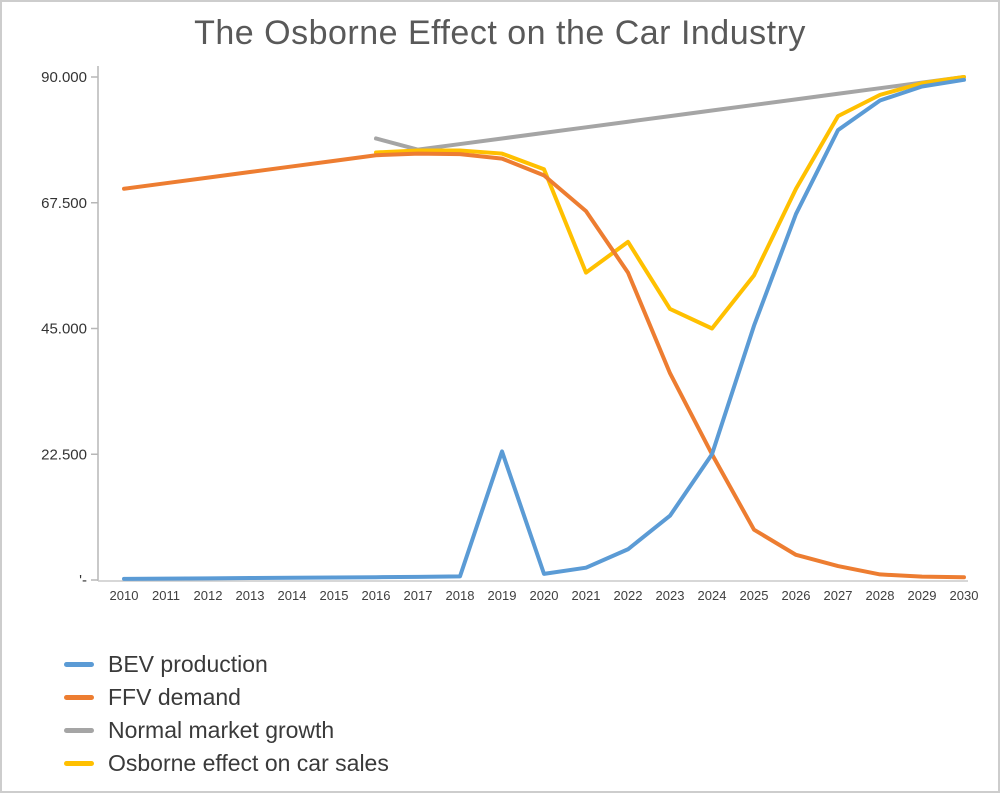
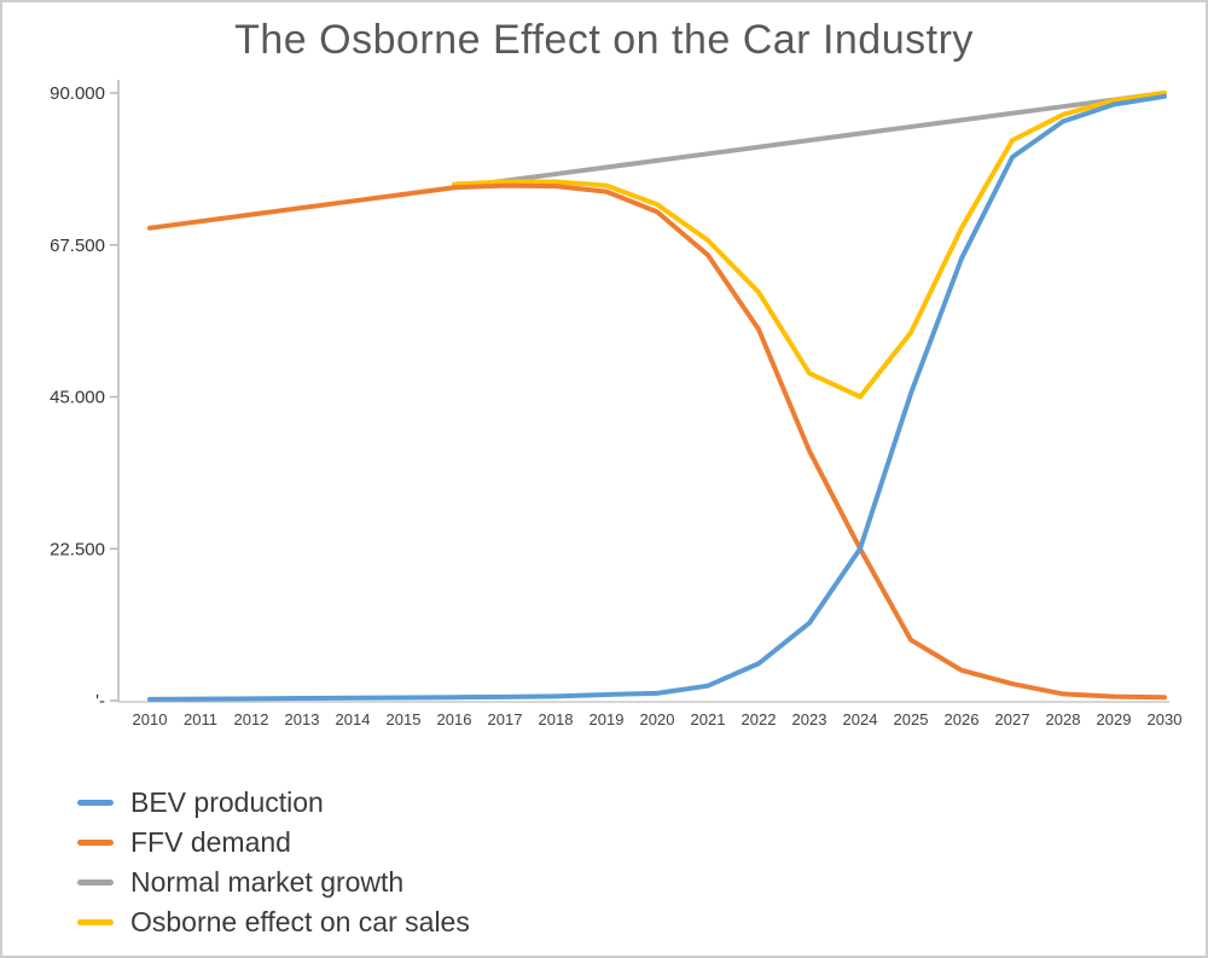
Normal market growth/2016: 79000 -> 76000
BEV production/2019: 23000 -> 1000
Osborne effect on car sales/2021: 55000 -> 68000
